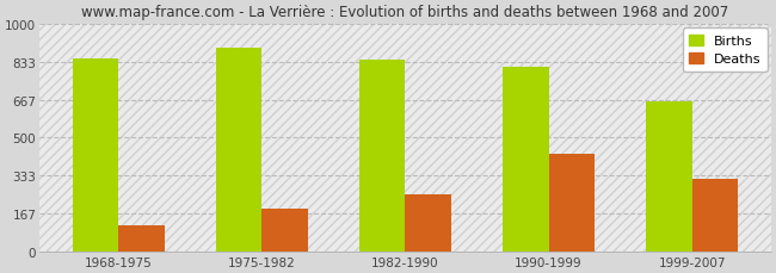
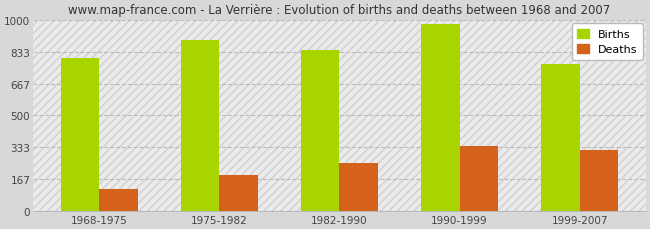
Births/1968-1975: 850 -> 800
Births/1990-1999: 810 -> 980
Deaths/1990-1999: 430 -> 340
Births/1999-2007: 660 -> 770
